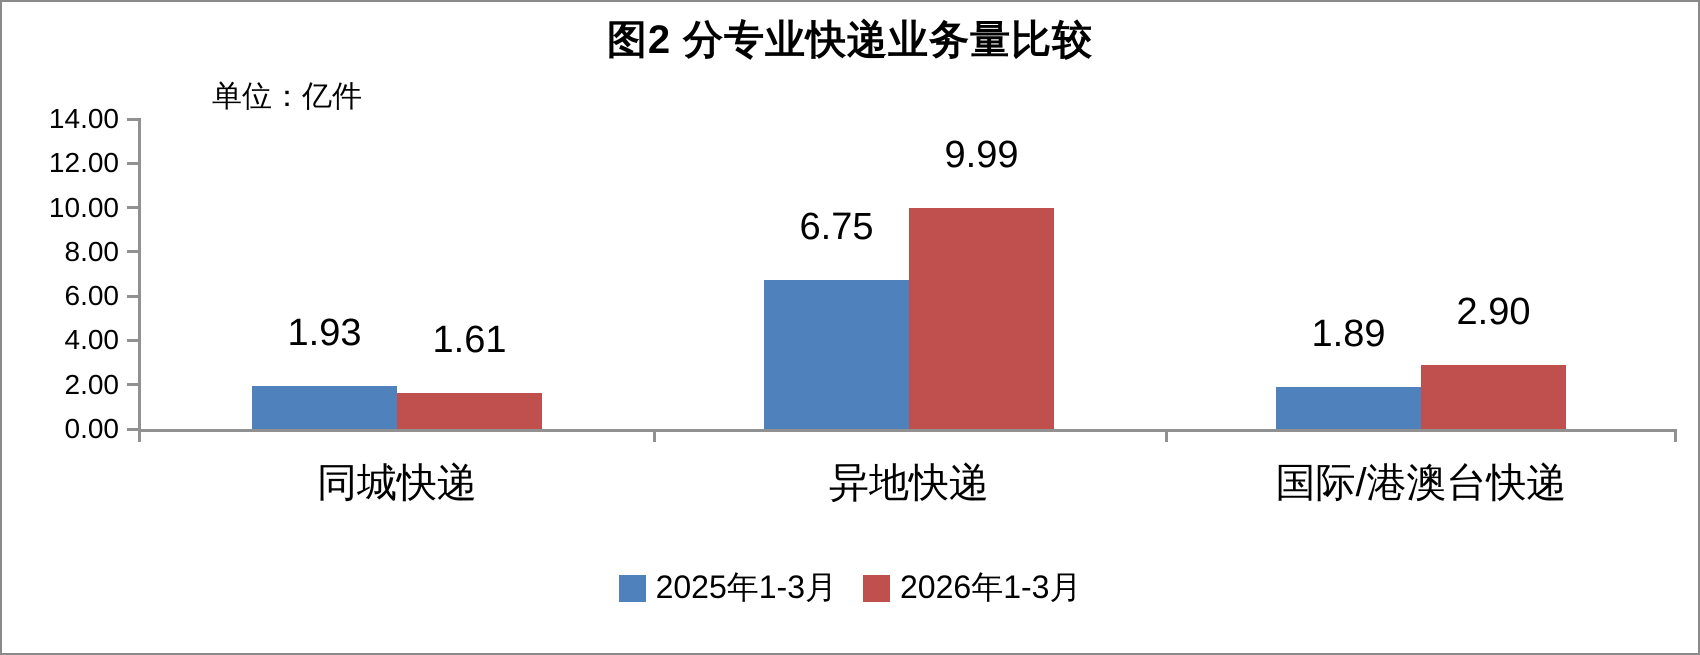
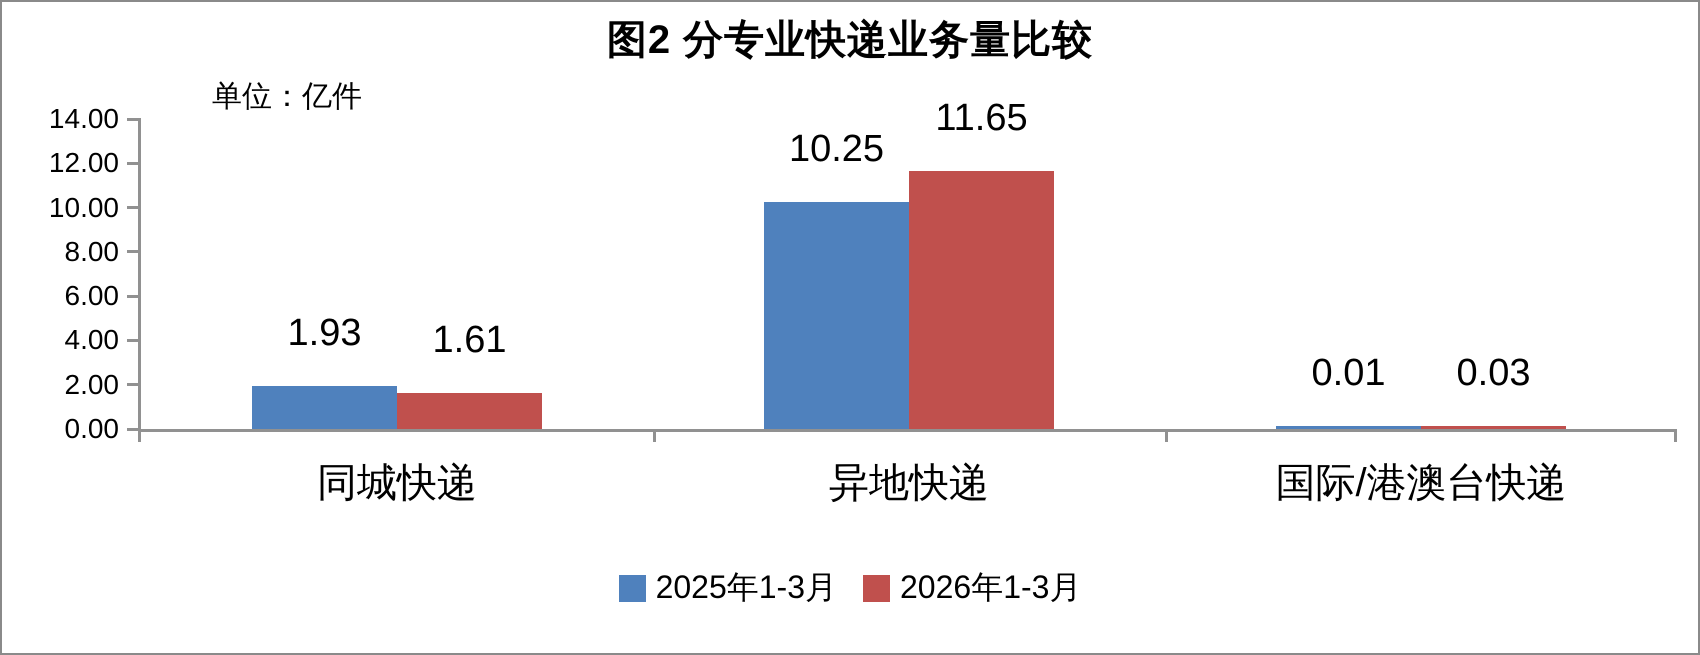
2025年1-3月/异地快递: 6.75 -> 10.25
2026年1-3月/异地快递: 9.99 -> 11.65
2025年1-3月/国际/港澳台快递: 1.89 -> 0.01
2026年1-3月/国际/港澳台快递: 2.90 -> 0.03
